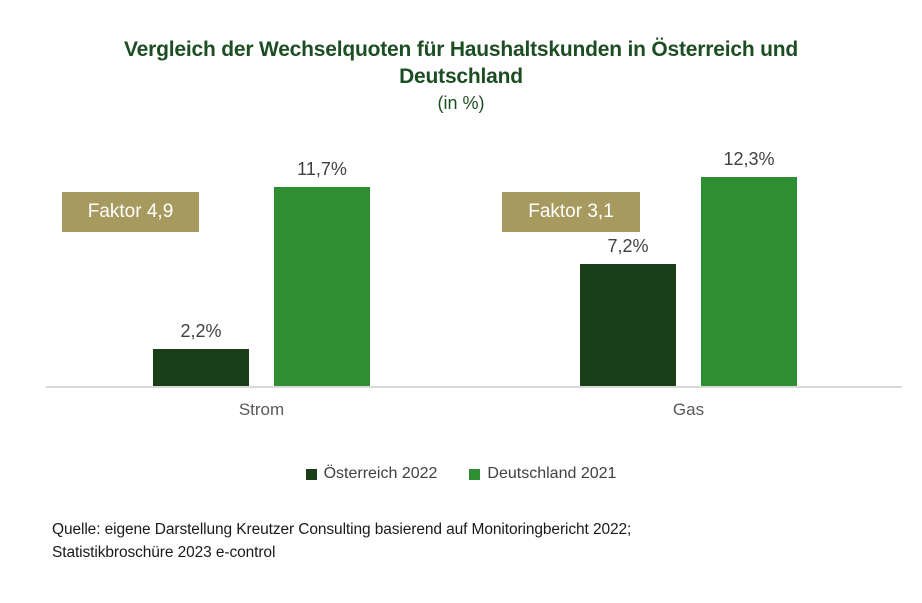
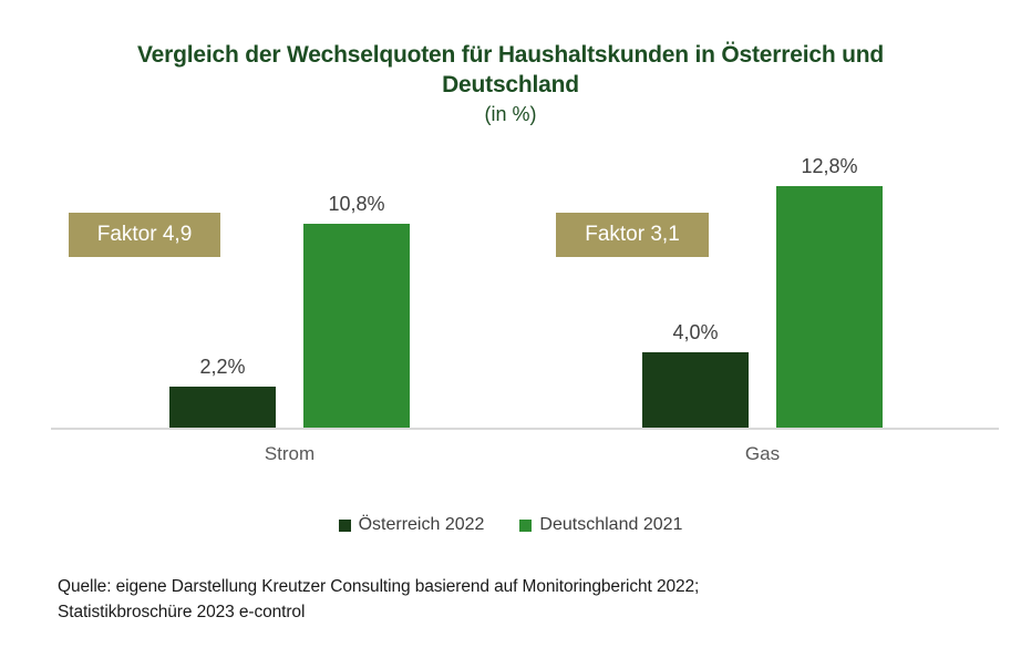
Deutschland 2021/Strom: 11,7% -> 10,8%
Österreich 2022/Gas: 7,2% -> 4,0%
Deutschland 2021/Gas: 12,3% -> 12,8%
